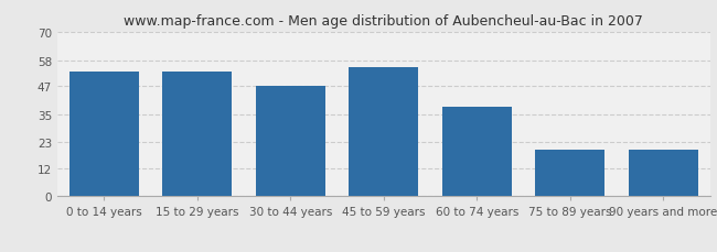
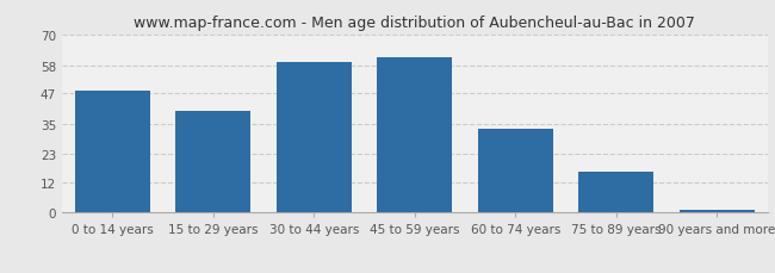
0 to 14 years: 53 -> 48
15 to 29 years: 53 -> 40
30 to 44 years: 47 -> 59
45 to 59 years: 55 -> 61
60 to 74 years: 38 -> 33
75 to 89 years: 20 -> 16
90 years and more: 20 -> 1
